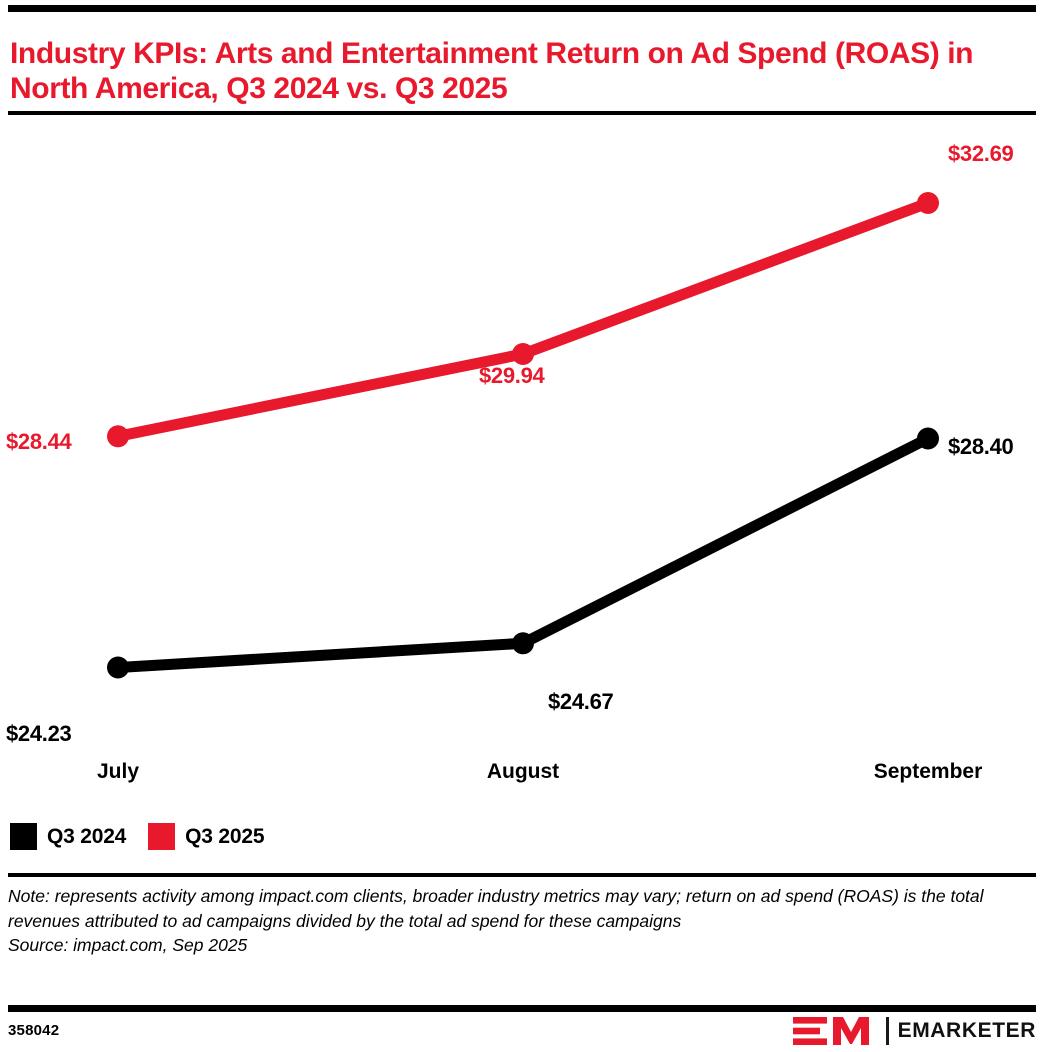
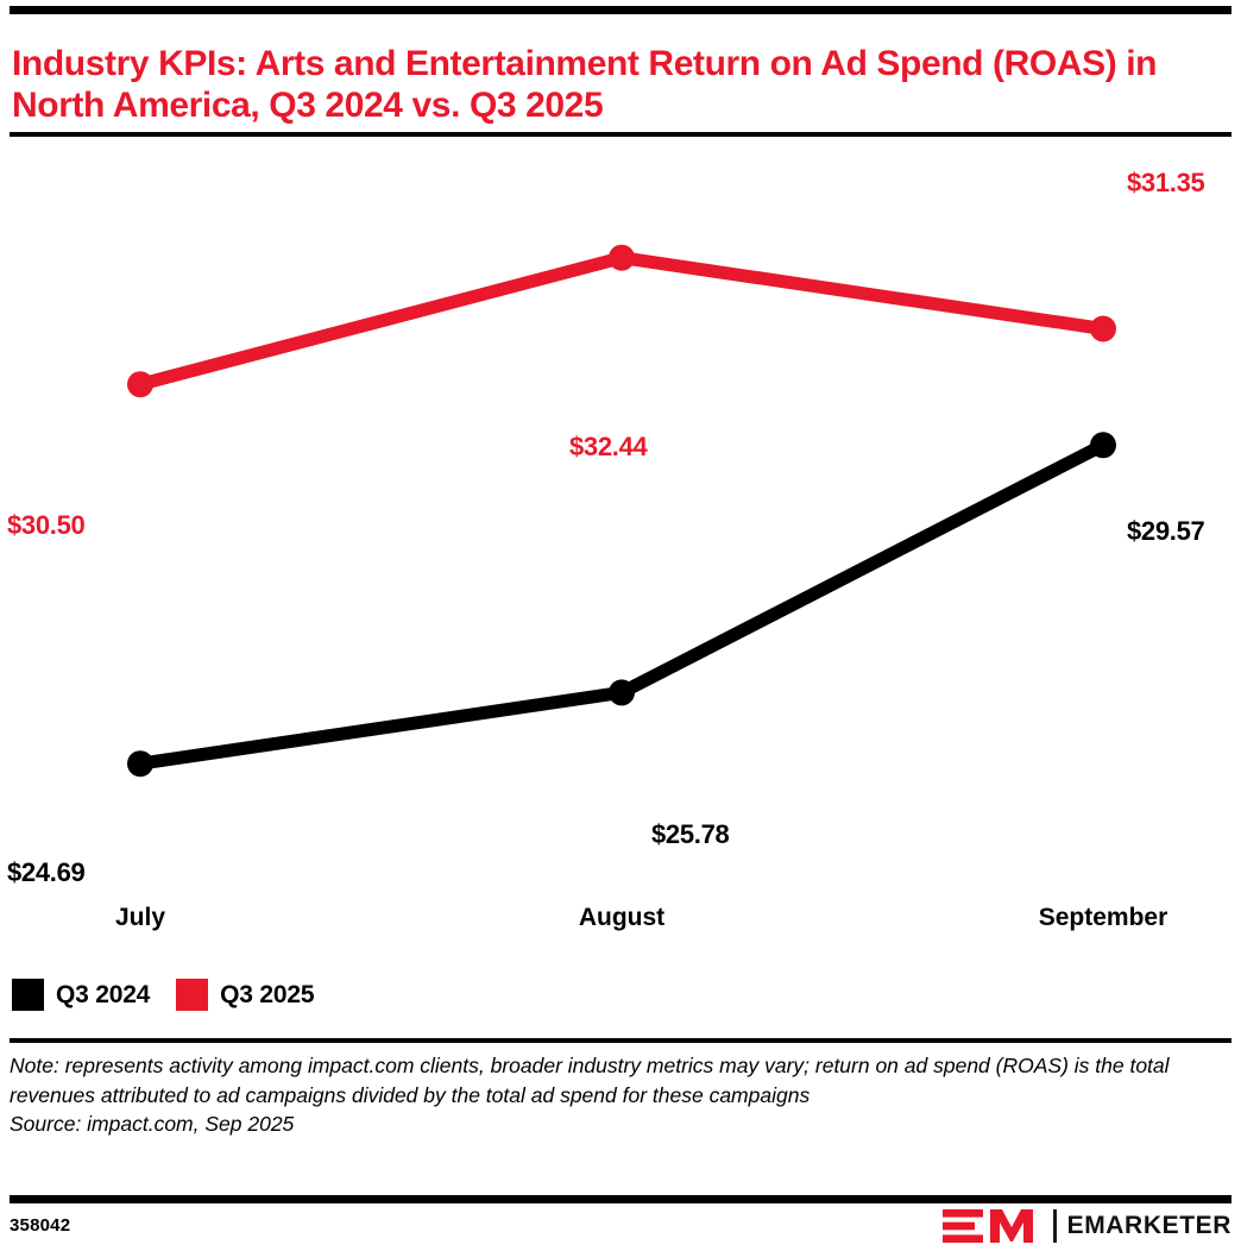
Q3 2024/July: $24.23 -> $24.69
Q3 2025/July: $28.44 -> $30.50
Q3 2024/August: $24.67 -> $25.78
Q3 2025/August: $29.94 -> $32.44
Q3 2024/September: $28.40 -> $29.57
Q3 2025/September: $32.69 -> $31.35
